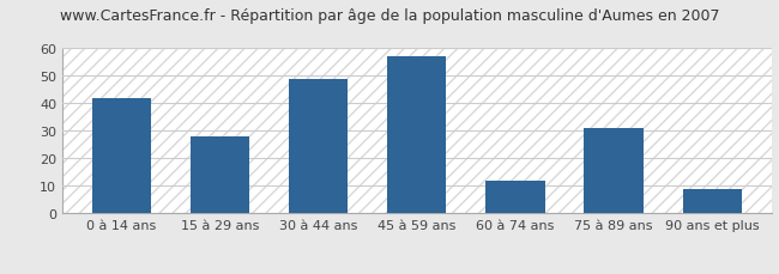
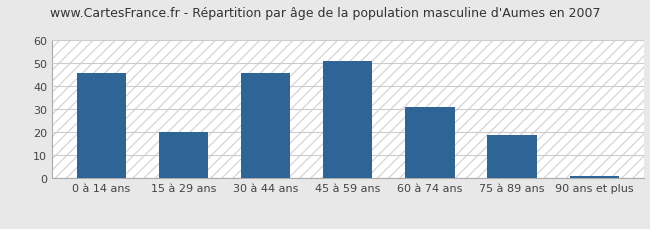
0 à 14 ans: 42 -> 46
15 à 29 ans: 28 -> 20
30 à 44 ans: 49 -> 46
45 à 59 ans: 57 -> 51
60 à 74 ans: 12 -> 31
75 à 89 ans: 31 -> 19
90 ans et plus: 9 -> 1
